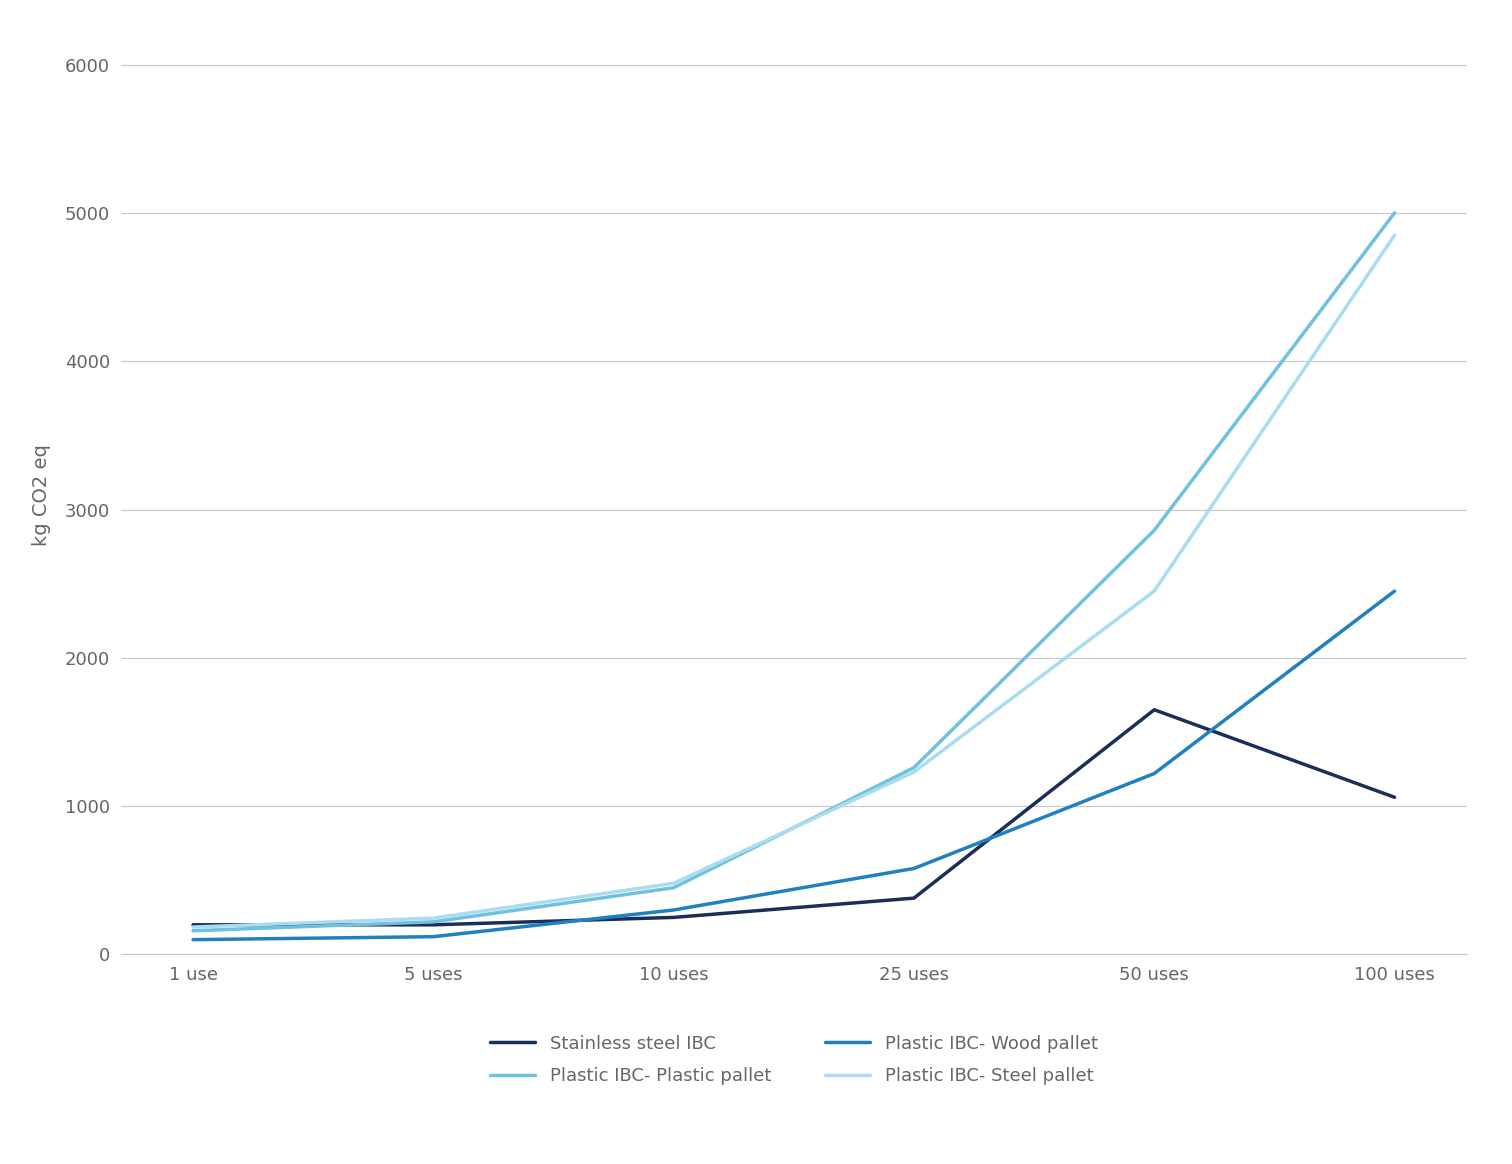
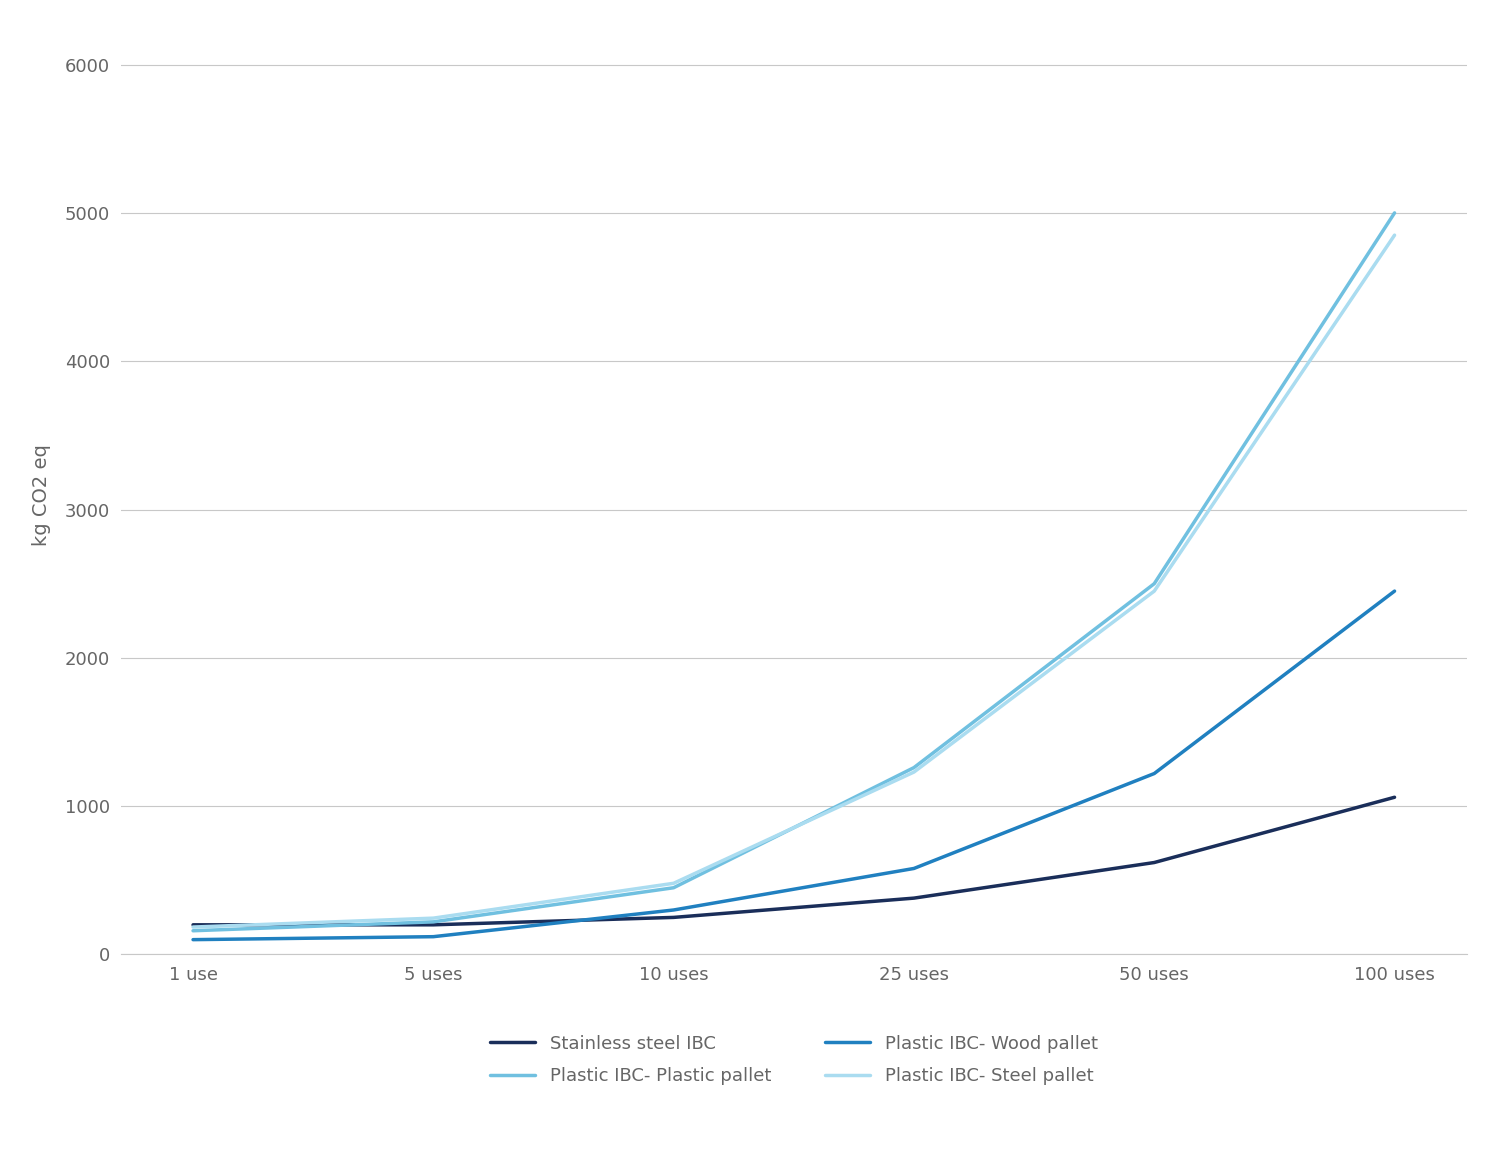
Stainless steel IBC/50 uses: 1650 -> 620
Plastic IBC- Plastic pallet/50 uses: 2860 -> 2500
